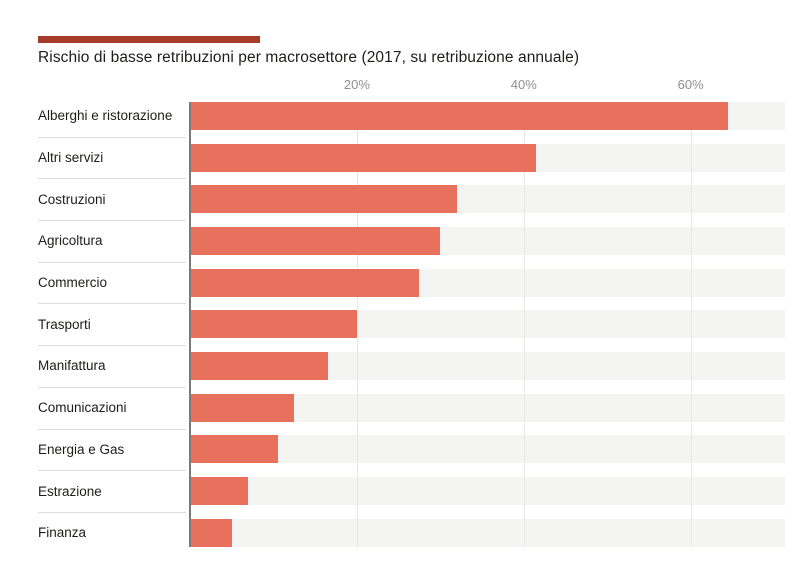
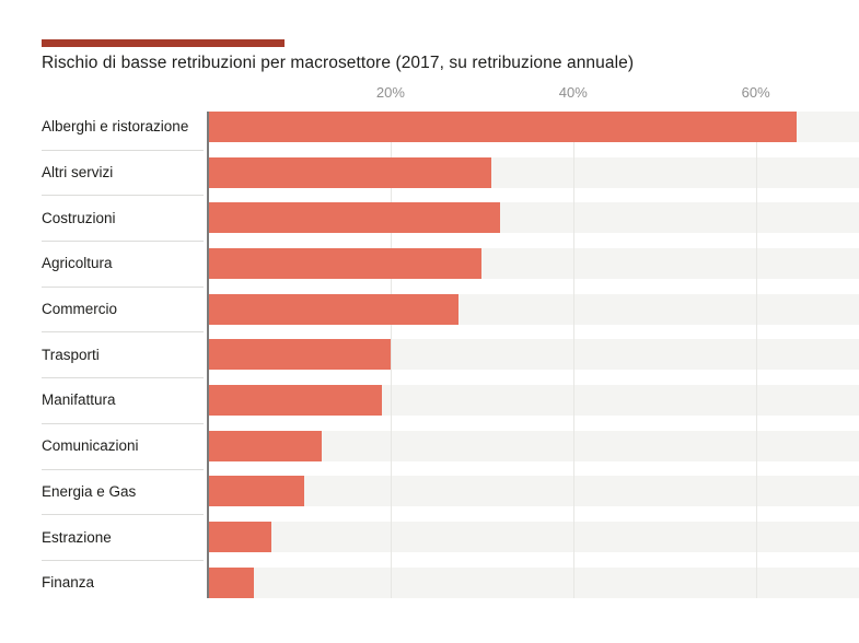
Altri servizi: 42% -> 31%
Manifattura: 16% -> 19%
